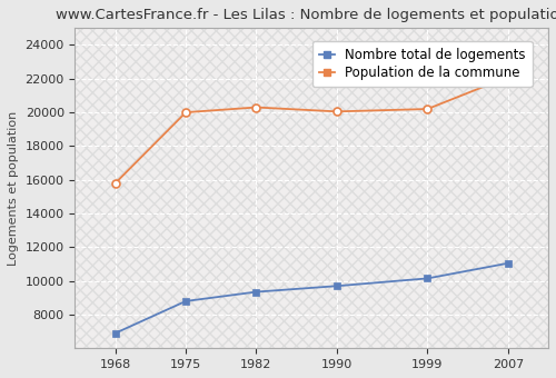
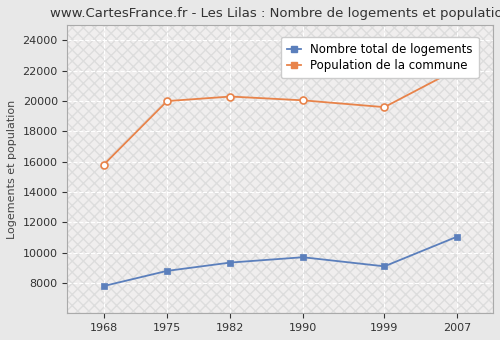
Nombre total de logements/1968: 6900 -> 7800
Nombre total de logements/1999: 10200 -> 9100
Population de la commune/1999: 20200 -> 19600
